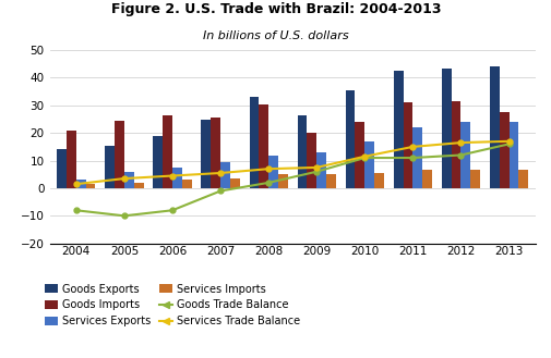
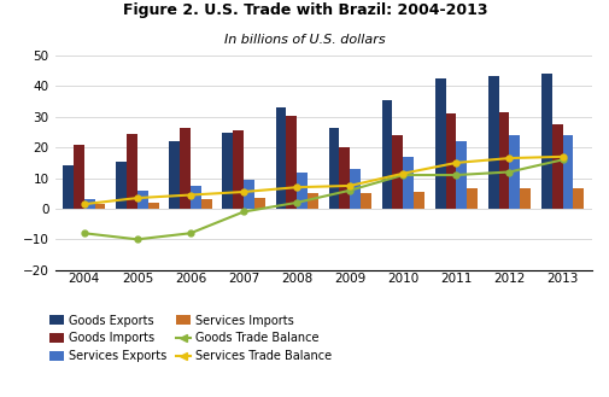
Goods Exports/2006: 19.0 -> 22.0
